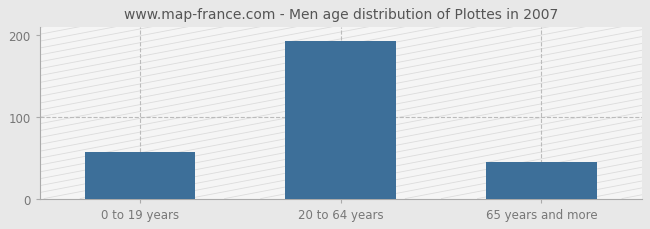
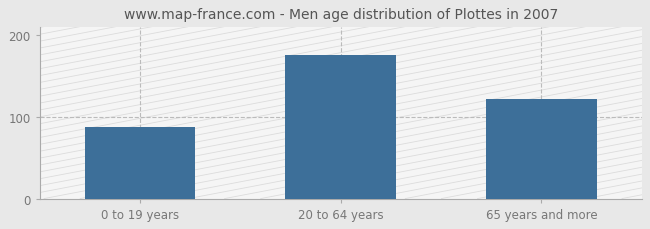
0 to 19 years: 57 -> 88
20 to 64 years: 192 -> 176
65 years and more: 45 -> 122
